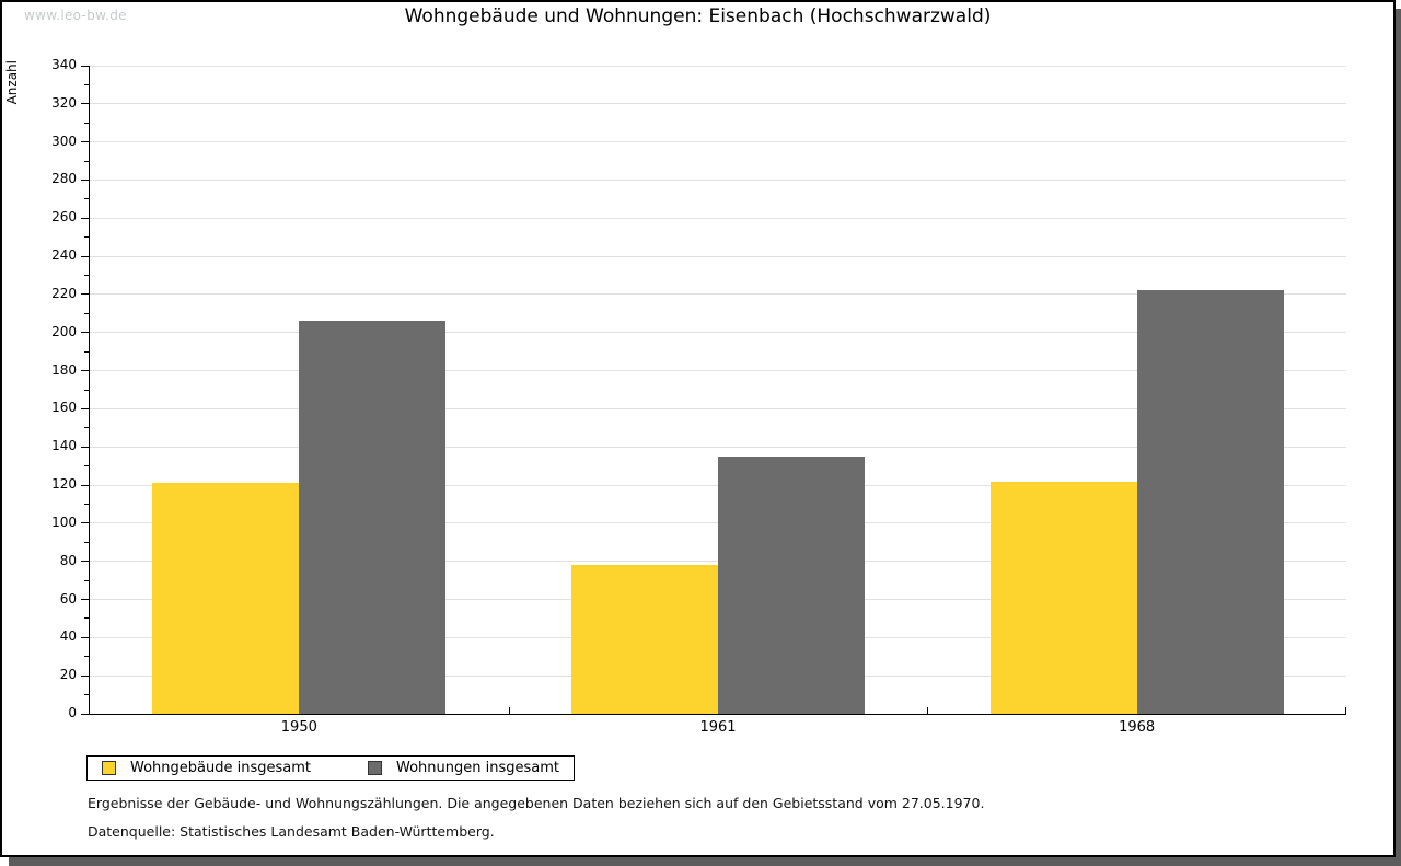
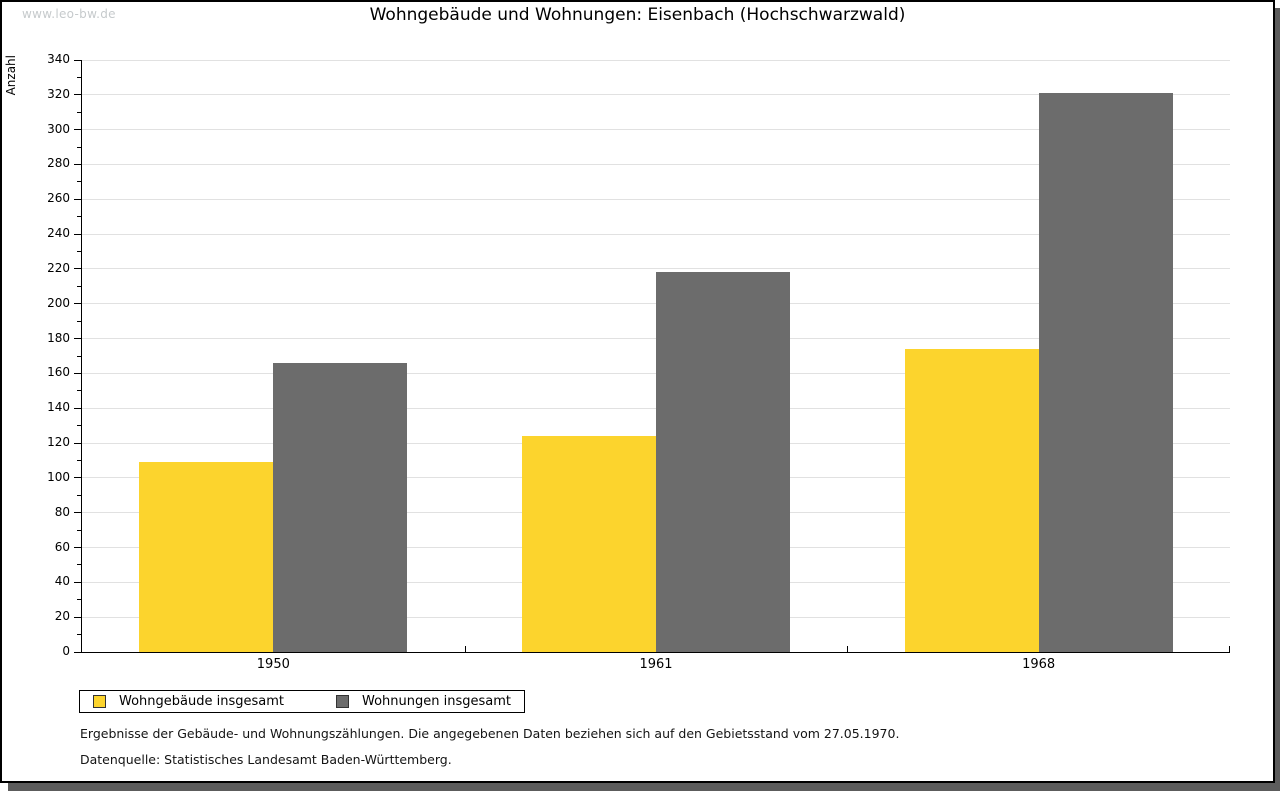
Wohngebäude insgesamt/1950: 121 -> 109
Wohnungen insgesamt/1950: 206 -> 166
Wohngebäude insgesamt/1961: 78 -> 124
Wohnungen insgesamt/1961: 135 -> 218
Wohngebäude insgesamt/1968: 122 -> 174
Wohnungen insgesamt/1968: 222 -> 321
